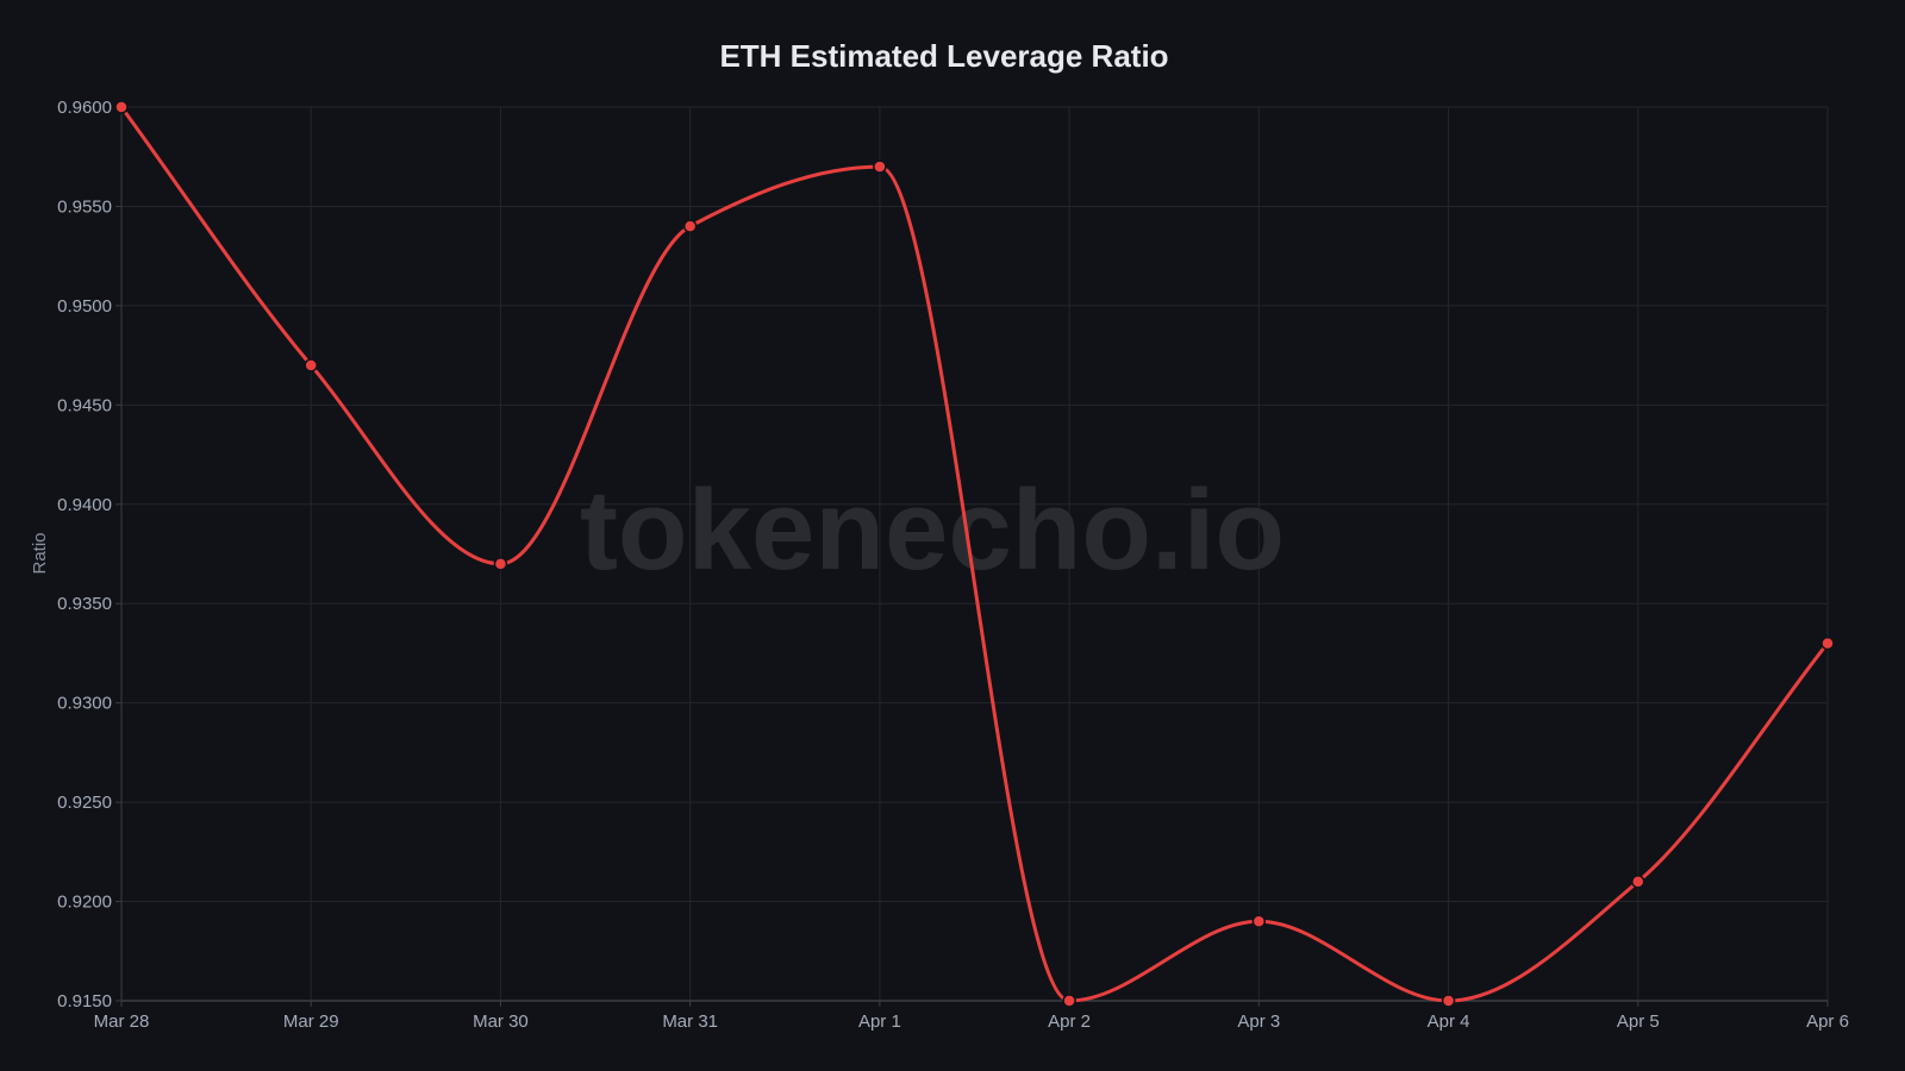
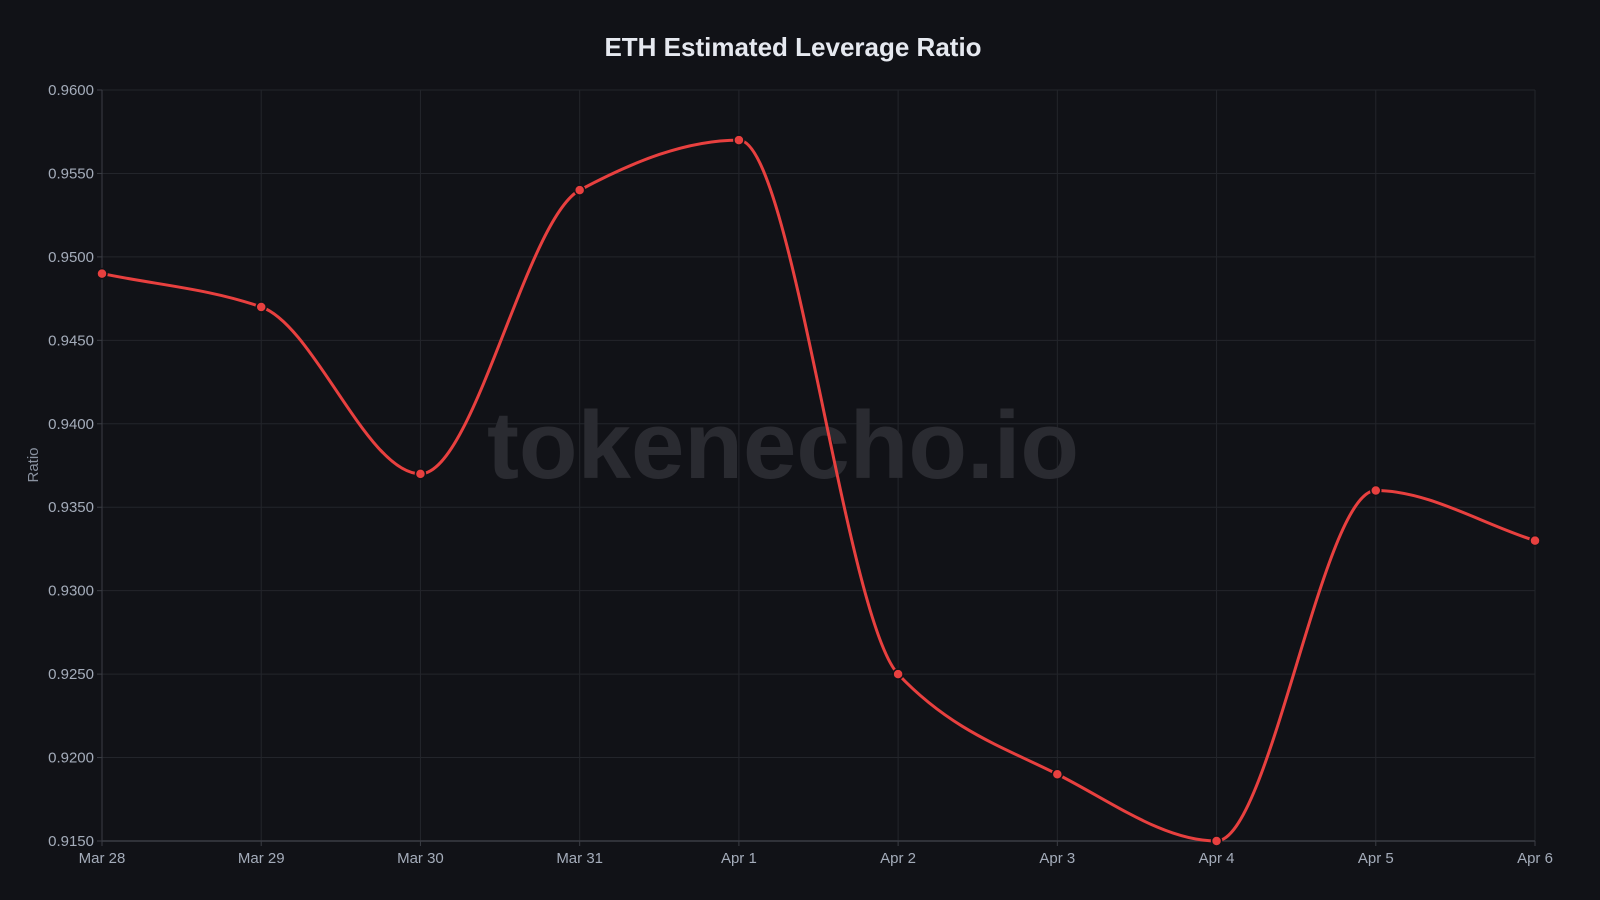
Mar 28: 0.960 -> 0.949
Apr 2: 0.915 -> 0.925
Apr 5: 0.921 -> 0.936
